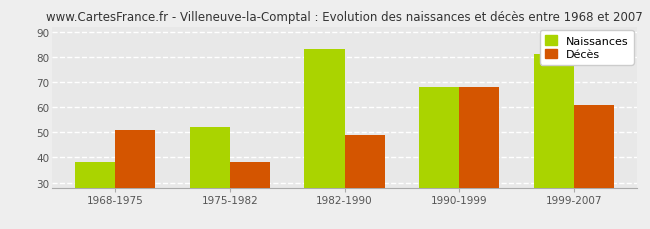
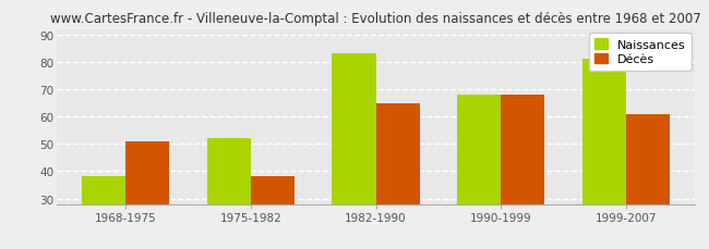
Décès/1982-1990: 49 -> 65
